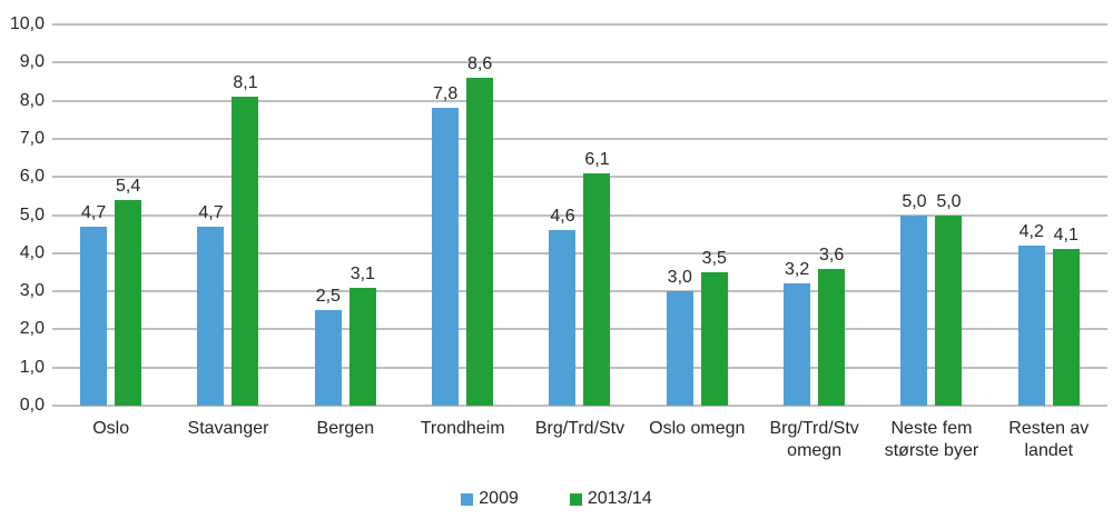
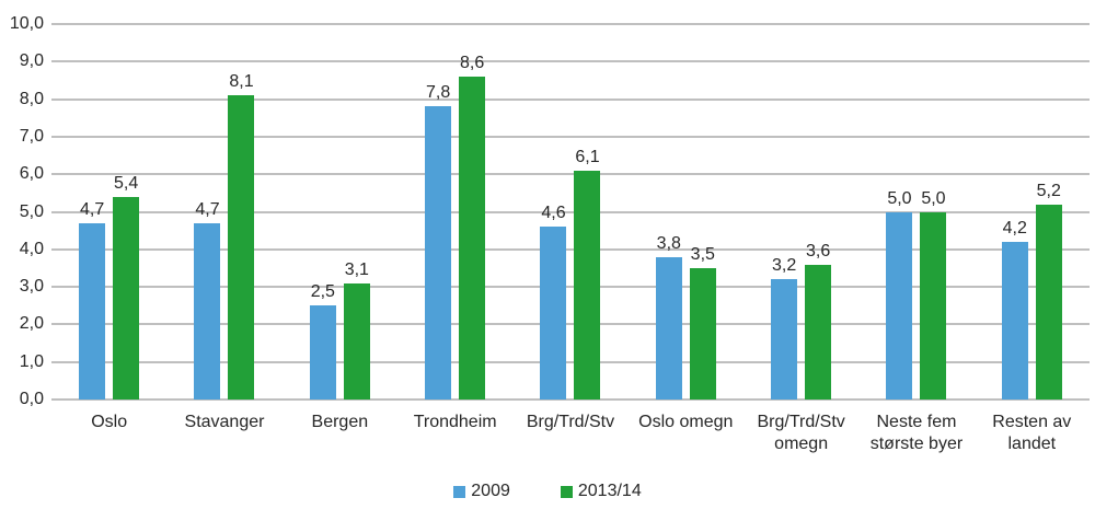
2009/Oslo omegn: 3,0 -> 3,8
2013/14/Resten av landet: 4,1 -> 5,2
